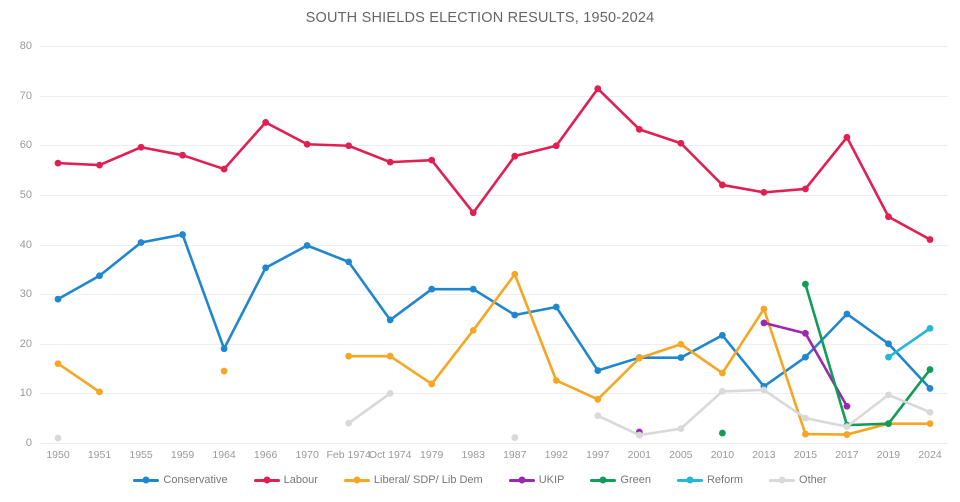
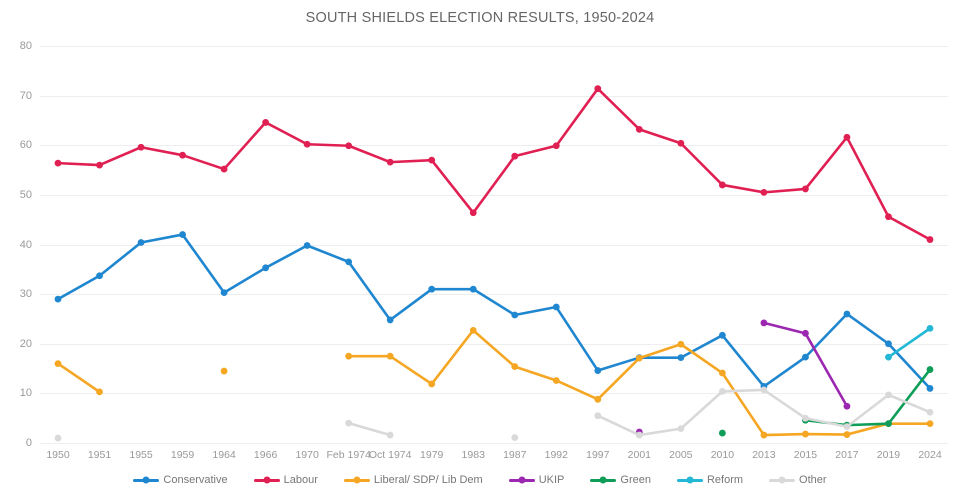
Conservative/1964: 19 -> 30
Other/Oct 1974: 10 -> 2
Liberal/ SDP/ Lib Dem/1987: 34 -> 15
Liberal/ SDP/ Lib Dem/2013: 27 -> 2
Green/2015: 32 -> 5
